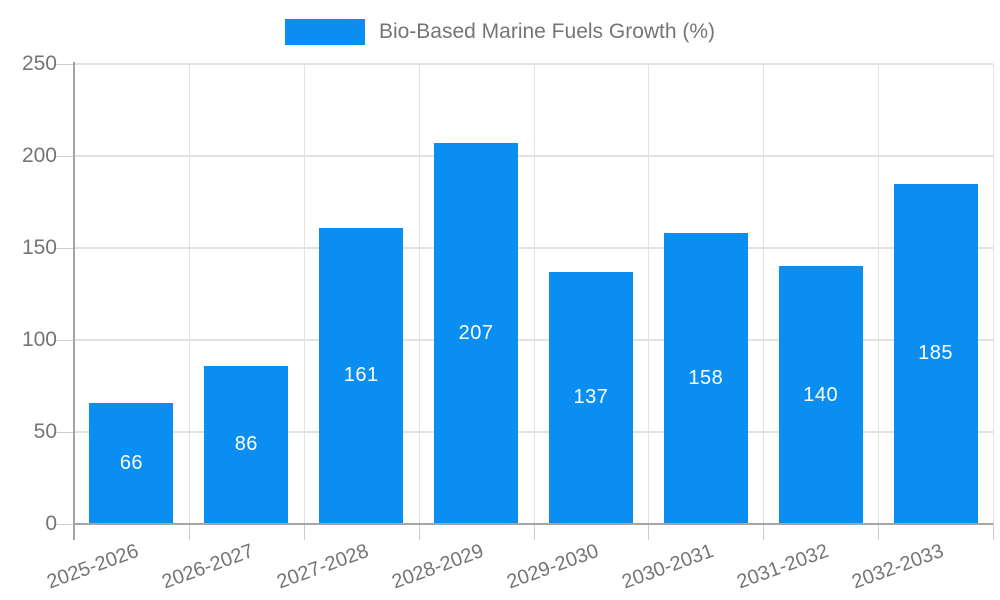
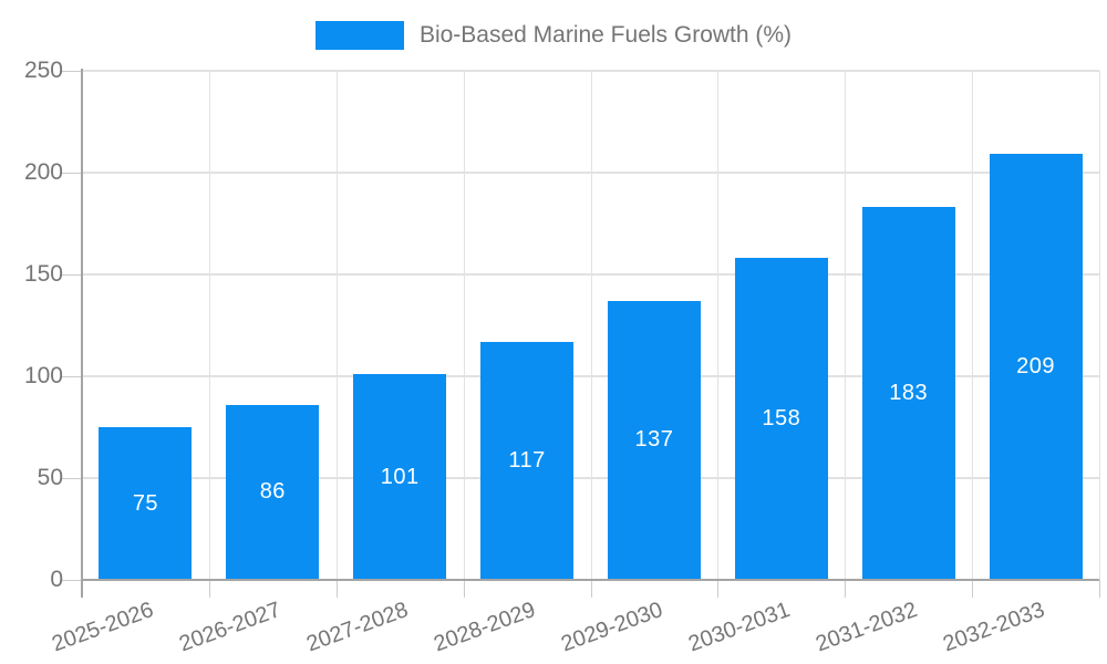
2025-2026: 66 -> 75
2027-2028: 161 -> 101
2028-2029: 207 -> 117
2031-2032: 140 -> 183
2032-2033: 185 -> 209
